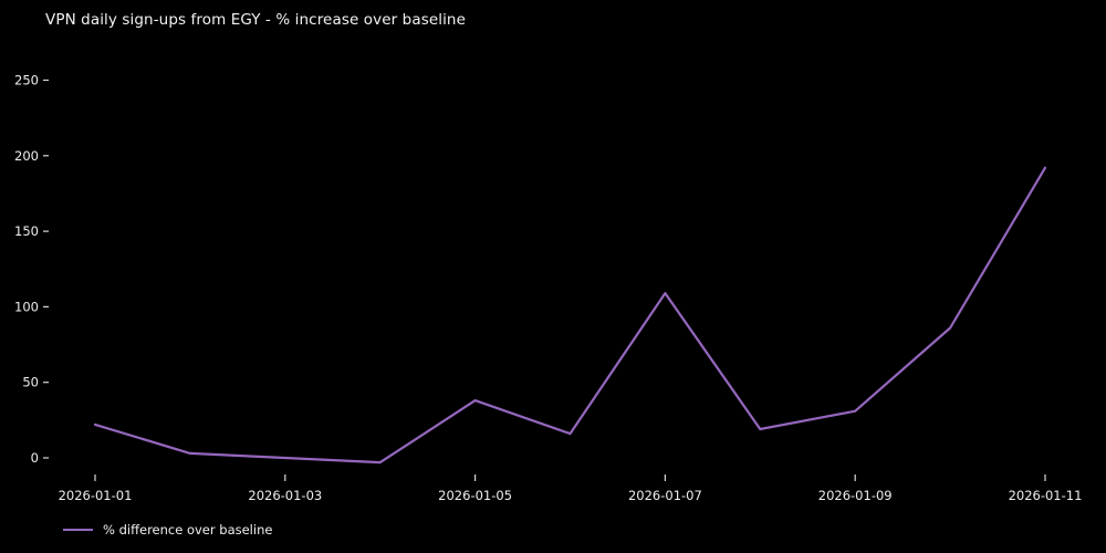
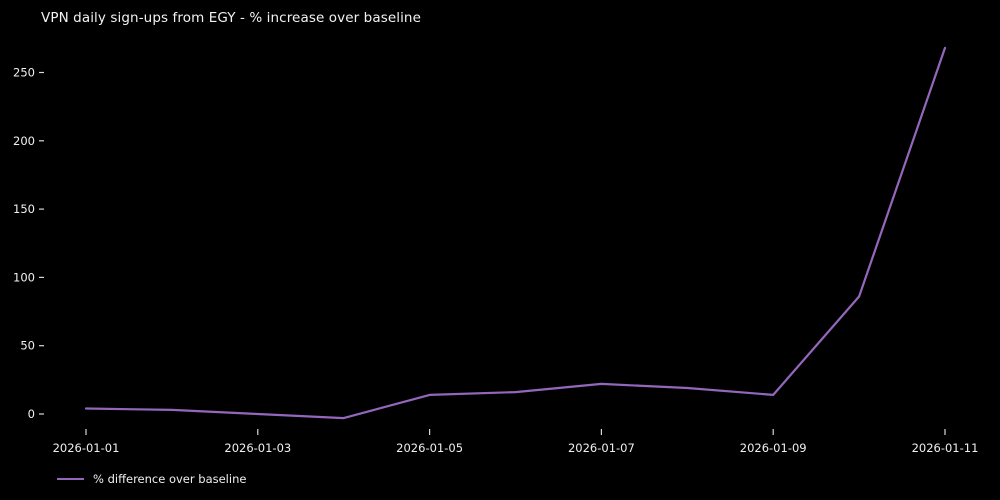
2026-01-01: 22 -> 4
2026-01-05: 38 -> 14
2026-01-07: 109 -> 22
2026-01-09: 31 -> 14
2026-01-11: 192 -> 268
